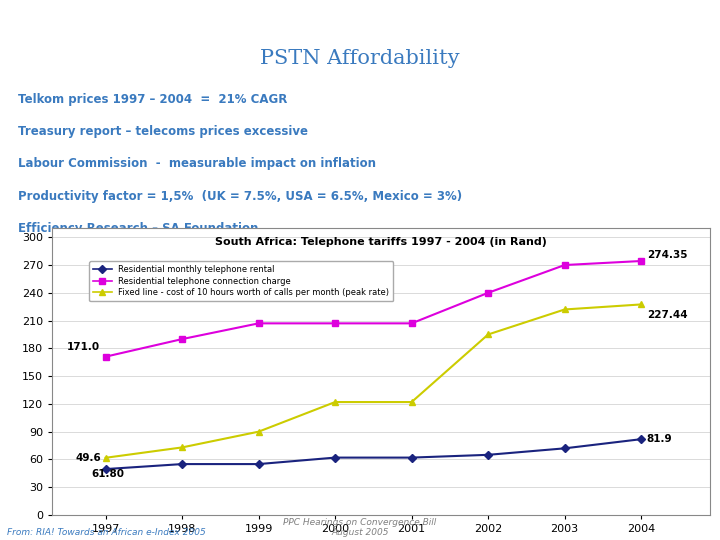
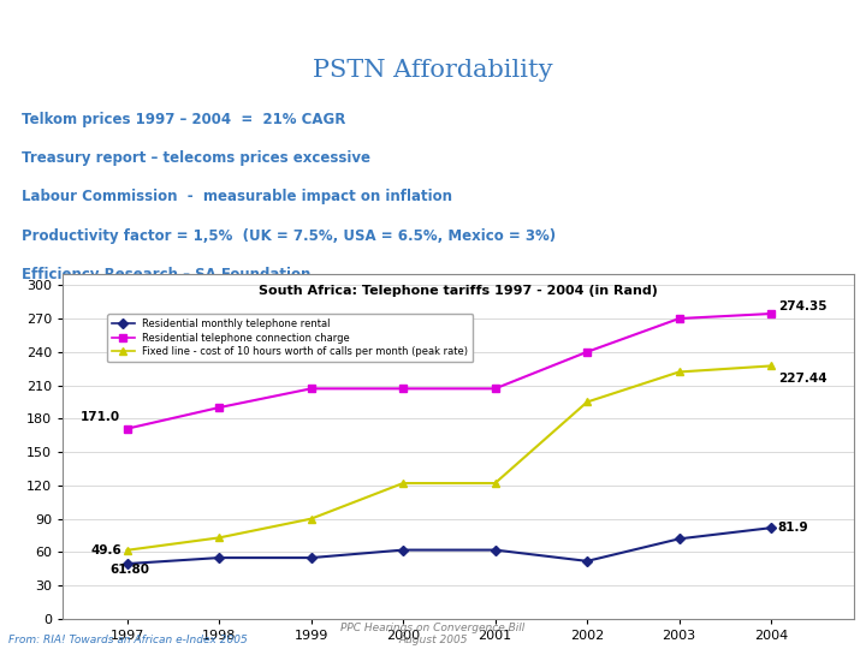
Residential monthly telephone rental/2002: 65 -> 52
